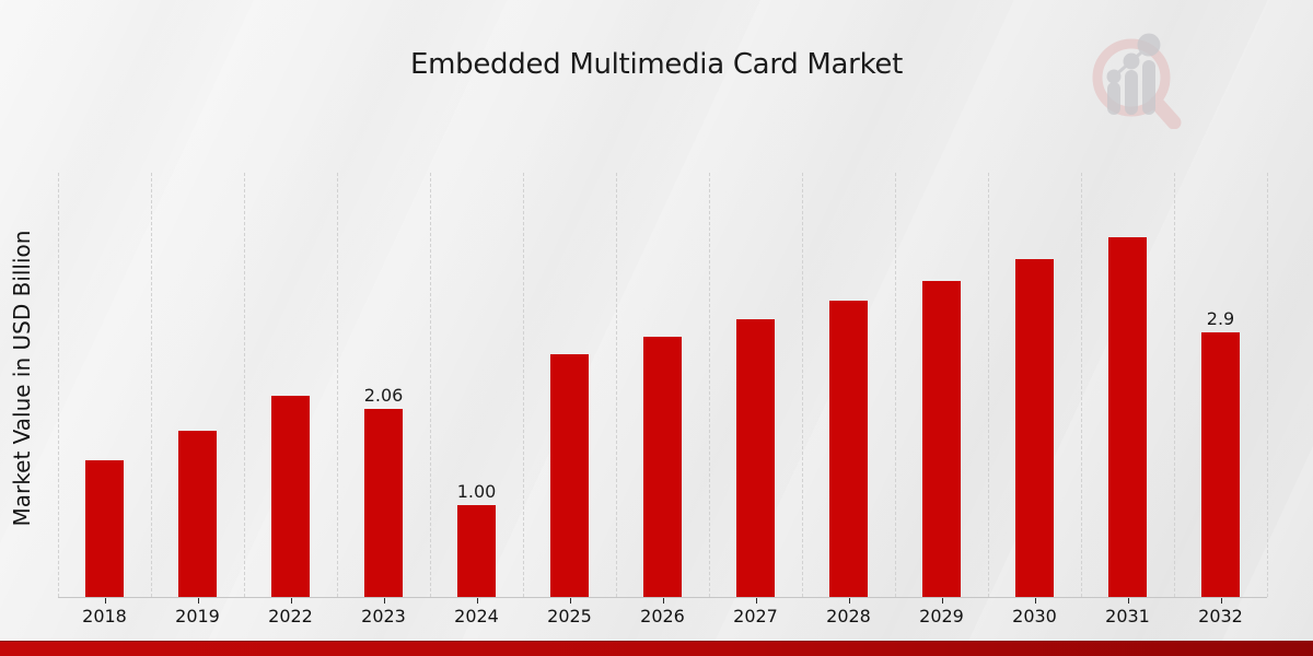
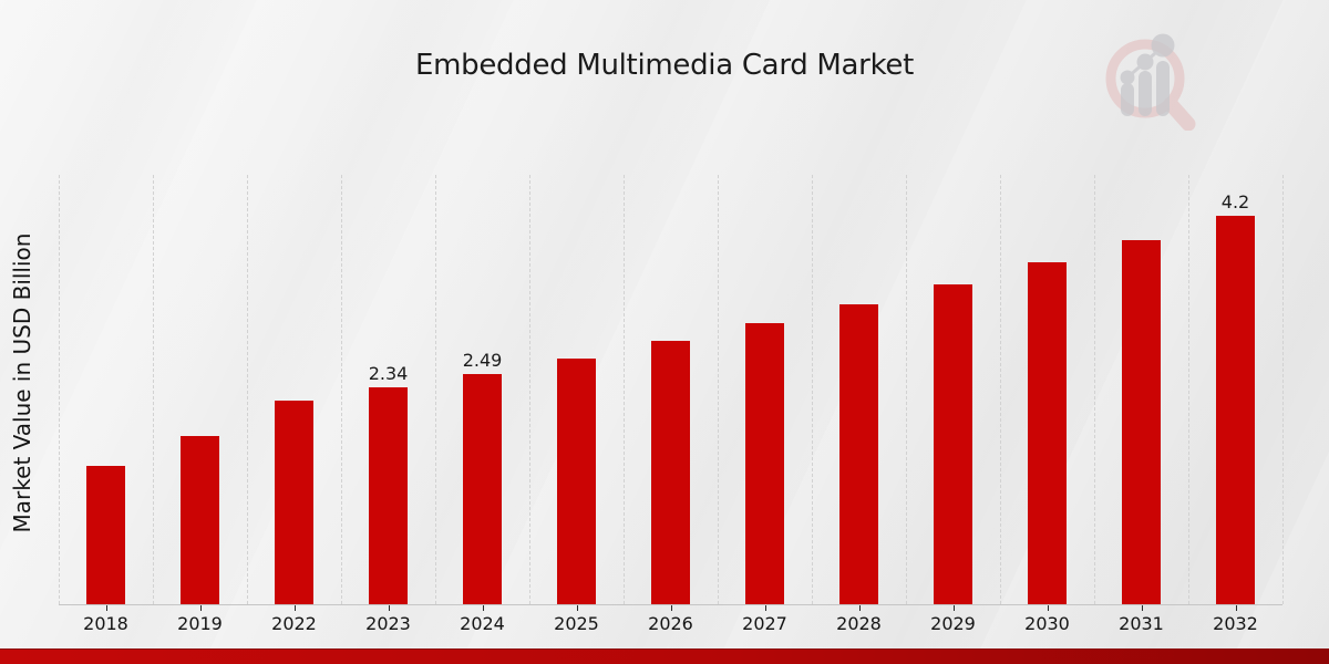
2023: 2.06 -> 2.34
2024: 1.00 -> 2.49
2032: 2.9 -> 4.2
